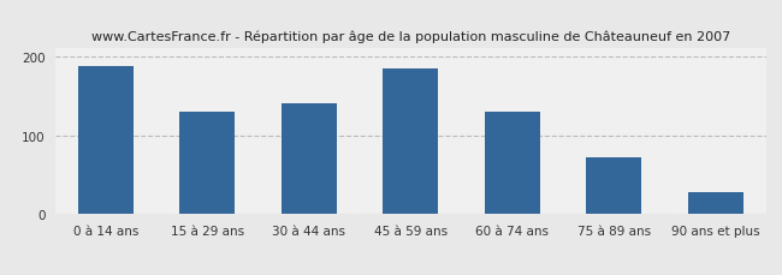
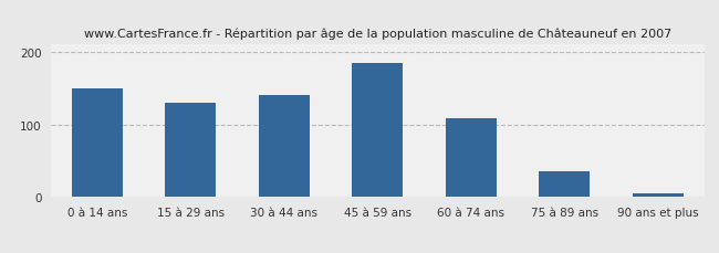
0 à 14 ans: 188 -> 150
60 à 74 ans: 130 -> 108
75 à 89 ans: 72 -> 35
90 ans et plus: 28 -> 5
